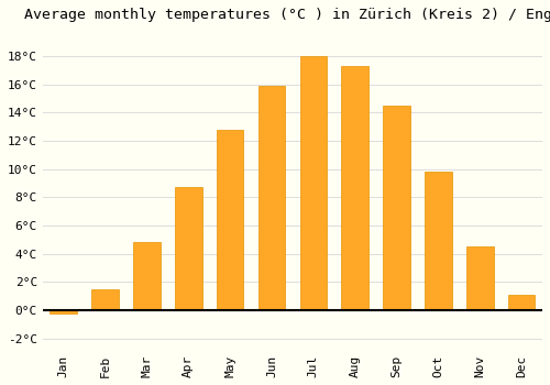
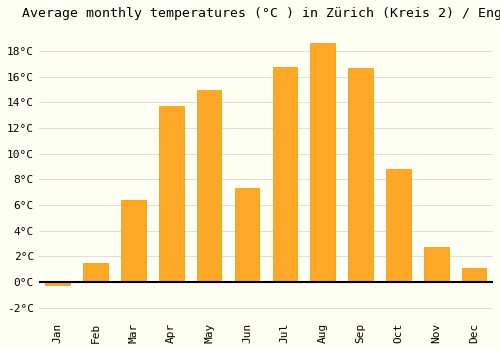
Mar: 4.8°C -> 6.4°C
Apr: 8.7°C -> 13.7°C
May: 12.8°C -> 15.0°C
Jun: 15.9°C -> 7.3°C
Jul: 18.0°C -> 16.8°C
Aug: 17.3°C -> 18.6°C
Sep: 14.5°C -> 16.7°C
Oct: 9.8°C -> 8.8°C
Nov: 4.5°C -> 2.7°C
